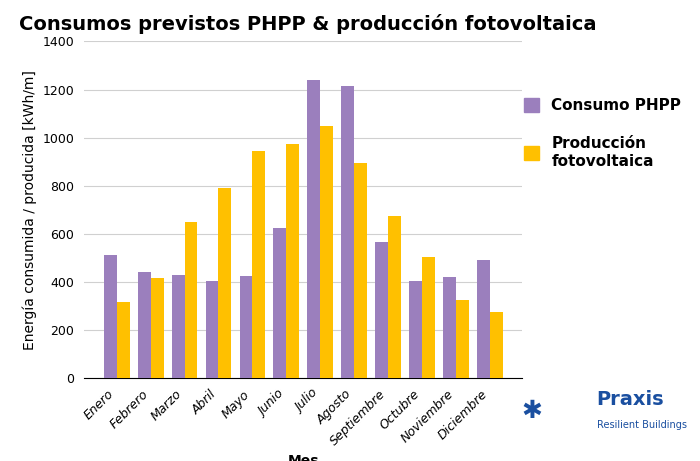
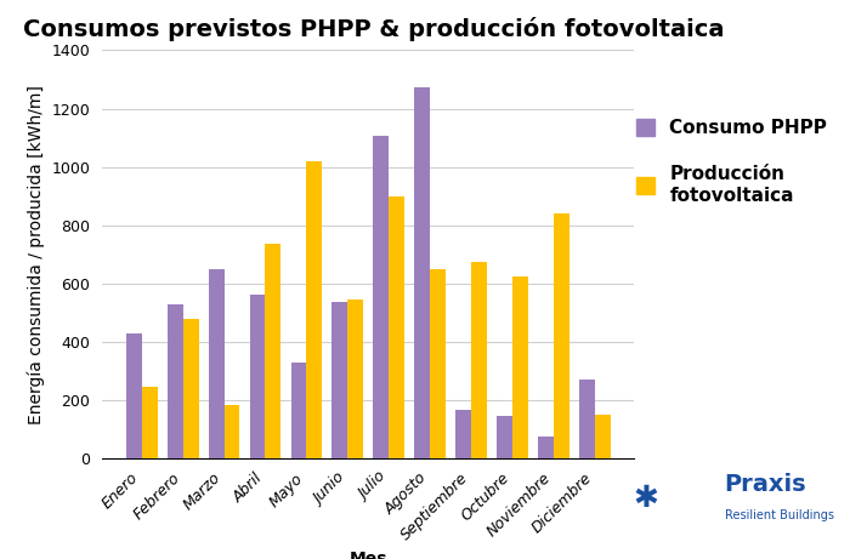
Consumo PHPP/Enero: 510 -> 430
Producción fotovoltaica/Enero: 315 -> 245
Consumo PHPP/Febrero: 440 -> 530
Producción fotovoltaica/Febrero: 415 -> 480
Consumo PHPP/Marzo: 430 -> 650
Producción fotovoltaica/Marzo: 650 -> 185
Consumo PHPP/Abril: 405 -> 560
Producción fotovoltaica/Abril: 790 -> 735
Consumo PHPP/Mayo: 425 -> 330
Producción fotovoltaica/Mayo: 945 -> 1020
Consumo PHPP/Junio: 625 -> 535
Producción fotovoltaica/Junio: 975 -> 545
Consumo PHPP/Julio: 1240 -> 1105
Producción fotovoltaica/Julio: 1050 -> 900
Consumo PHPP/Agosto: 1215 -> 1275
Producción fotovoltaica/Agosto: 895 -> 650
Consumo PHPP/Septiembre: 565 -> 165
Consumo PHPP/Octubre: 405 -> 145
Producción fotovoltaica/Octubre: 505 -> 625
Consumo PHPP/Noviembre: 420 -> 75
Producción fotovoltaica/Noviembre: 325 -> 840
Consumo PHPP/Diciembre: 490 -> 270
Producción fotovoltaica/Diciembre: 275 -> 150
